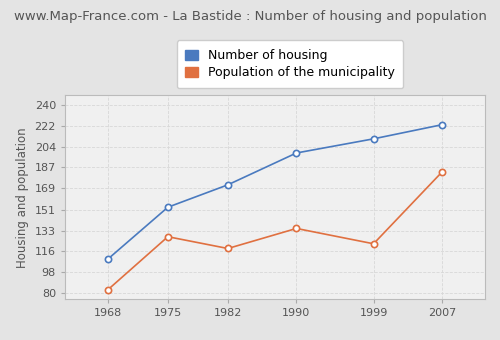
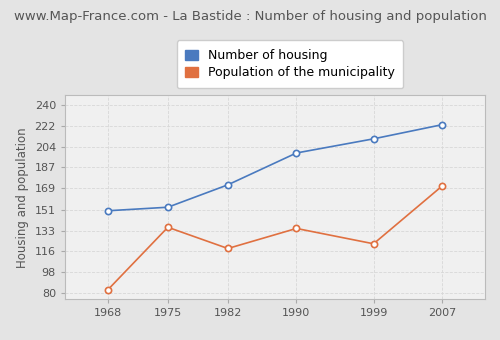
Number of housing/1968: 109 -> 150
Population of the municipality/1975: 128 -> 136
Population of the municipality/2007: 183 -> 171
